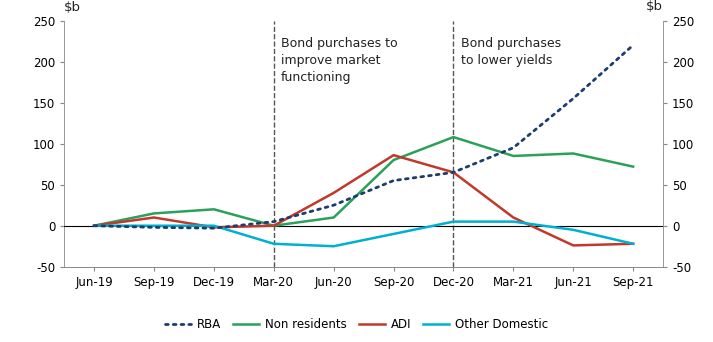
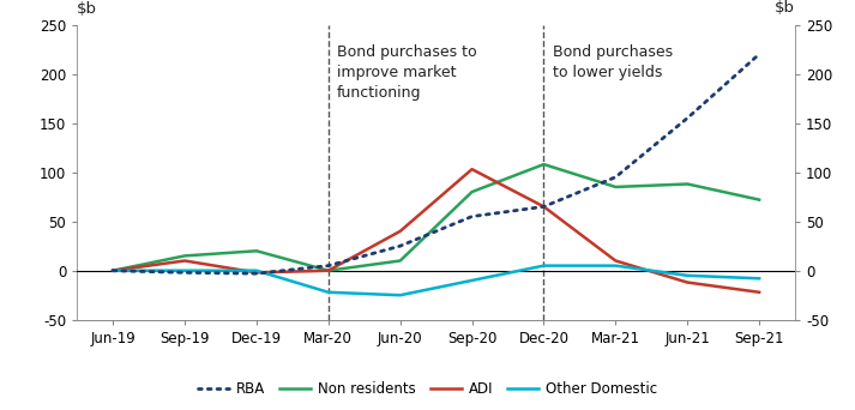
ADI/Sep-20: 86 -> 103
ADI/Jun-21: -24 -> -12
Other Domestic/Sep-21: -22 -> -8
